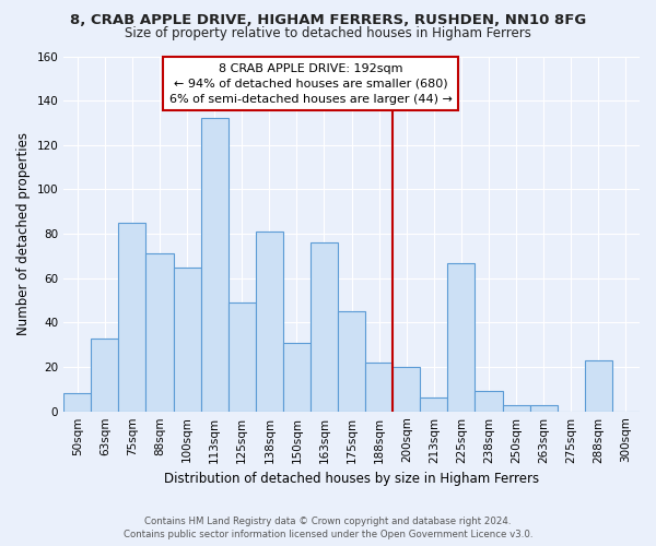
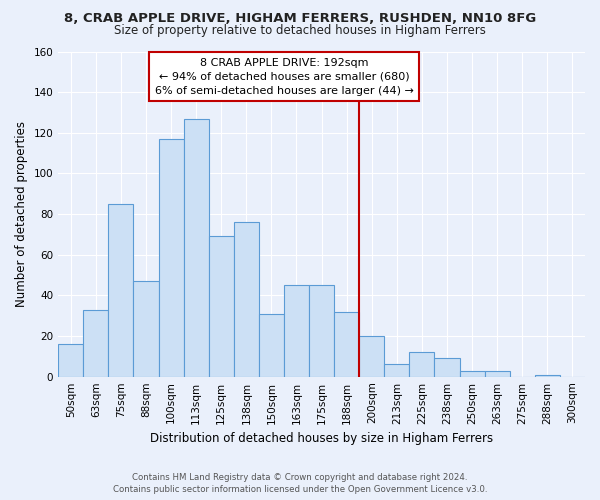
50sqm: 8 -> 16
88sqm: 71 -> 47
100sqm: 65 -> 117
113sqm: 132 -> 127
125sqm: 49 -> 69
138sqm: 81 -> 76
163sqm: 76 -> 45
188sqm: 22 -> 32
225sqm: 67 -> 12
288sqm: 23 -> 1
